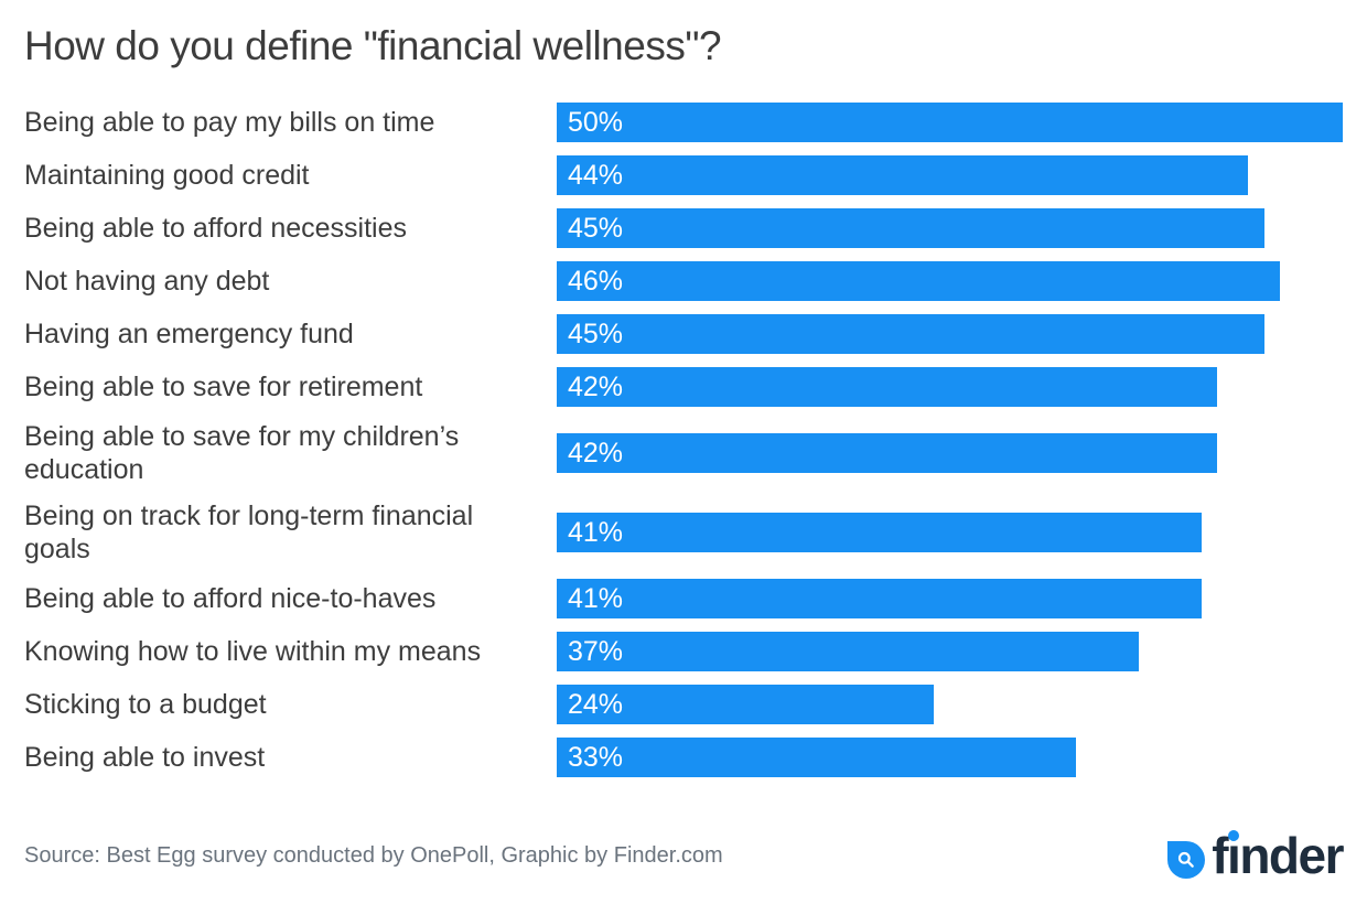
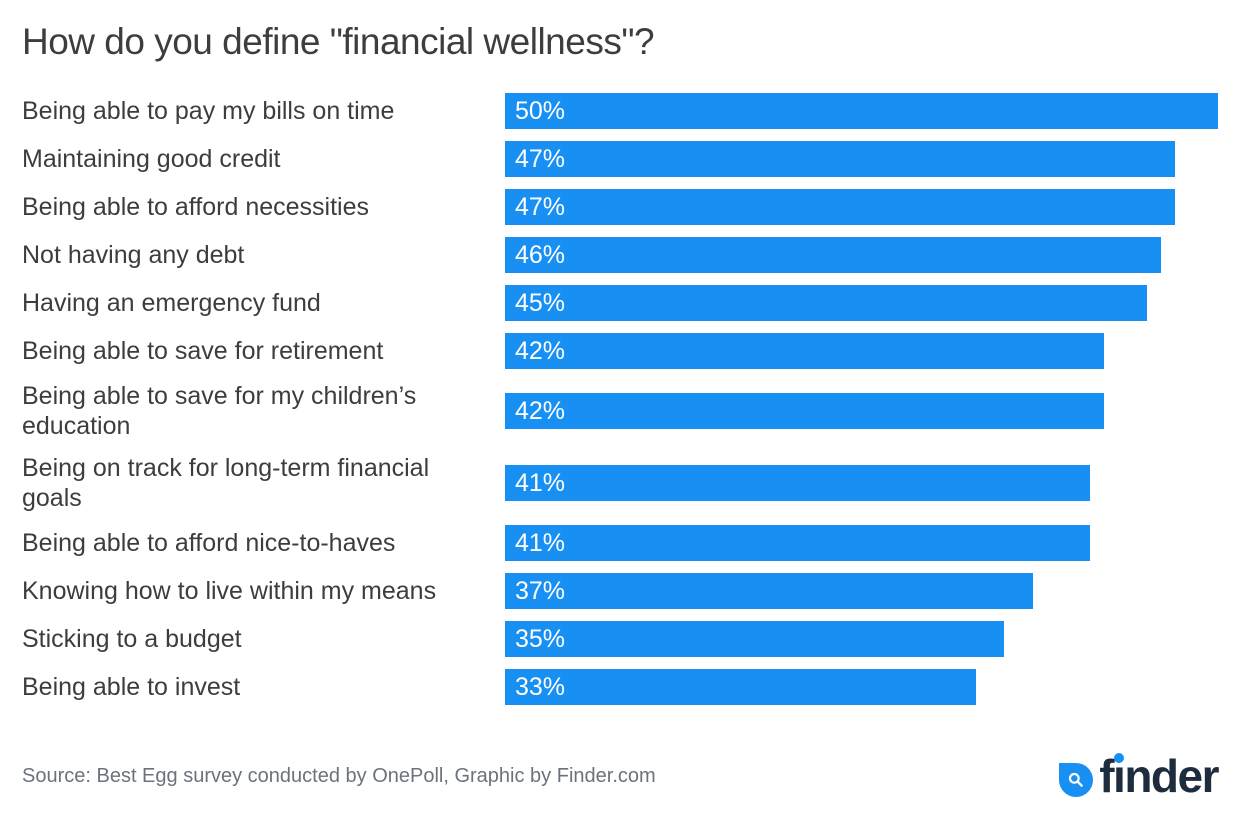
Maintaining good credit: 44% -> 47%
Being able to afford necessities: 45% -> 47%
Sticking to a budget: 24% -> 35%
